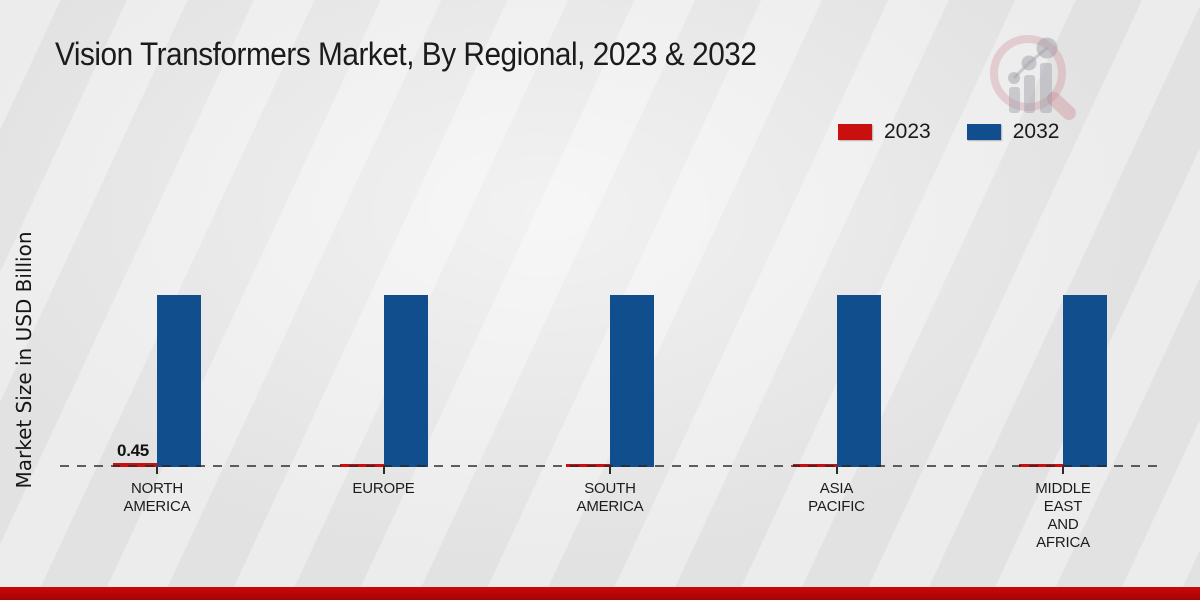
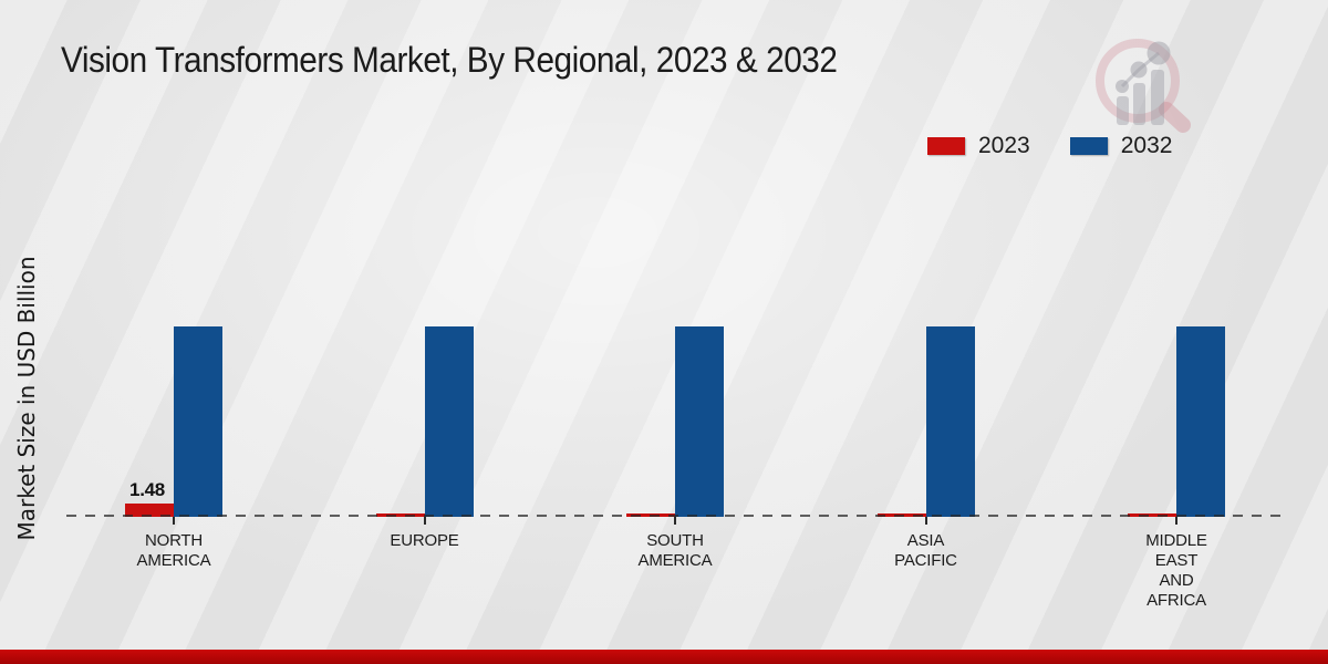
2023/NORTH AMERICA: 0.45 -> 1.48
